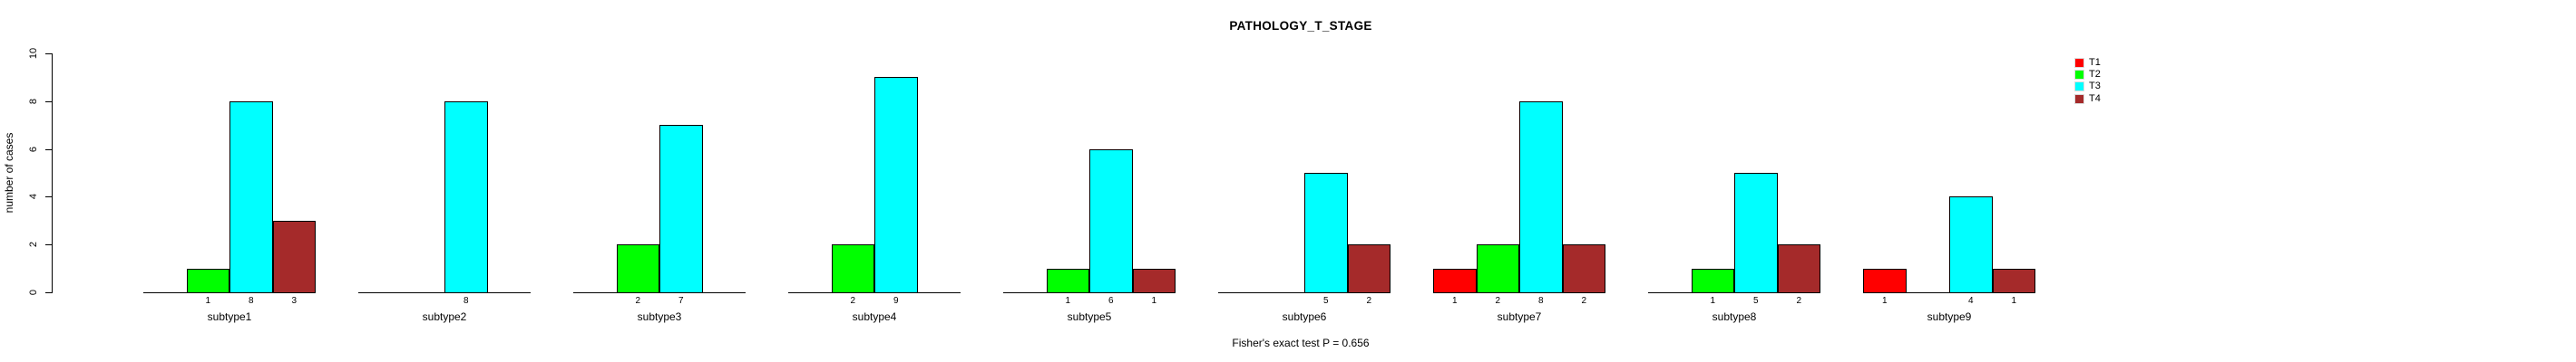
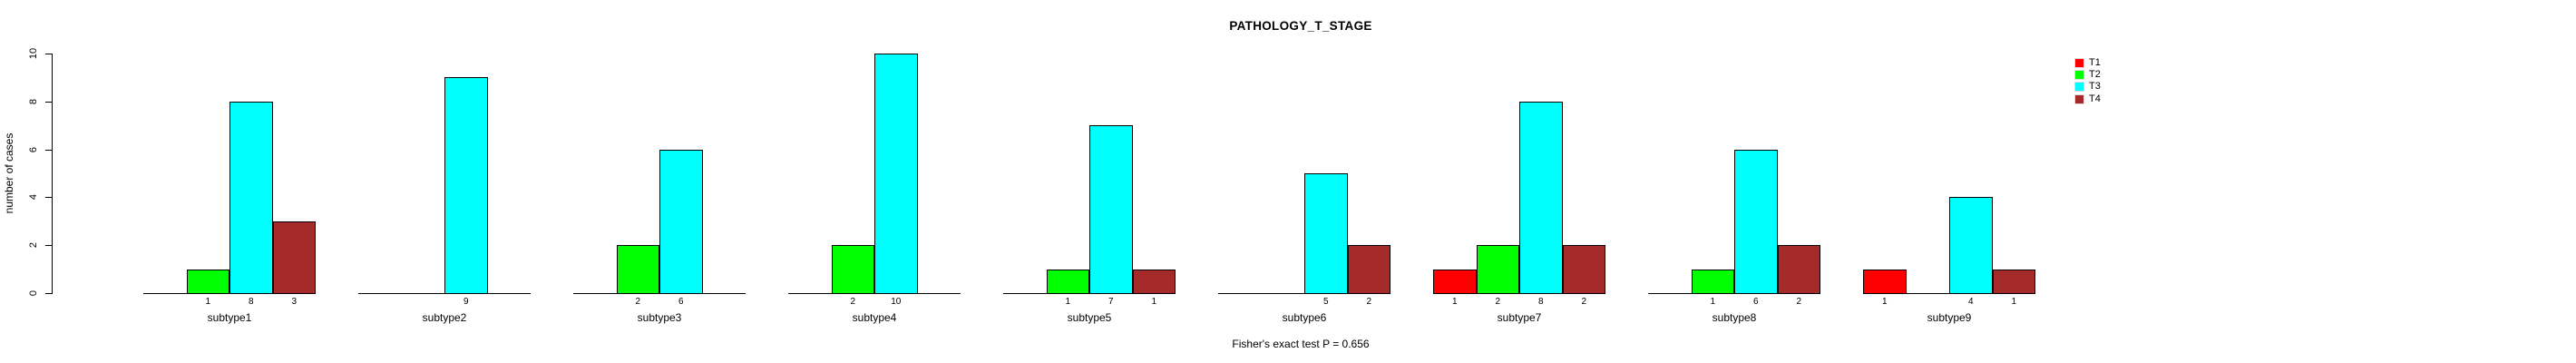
T3/subtype2: 8 -> 9
T3/subtype3: 7 -> 6
T3/subtype4: 9 -> 10
T3/subtype5: 6 -> 7
T3/subtype8: 5 -> 6
